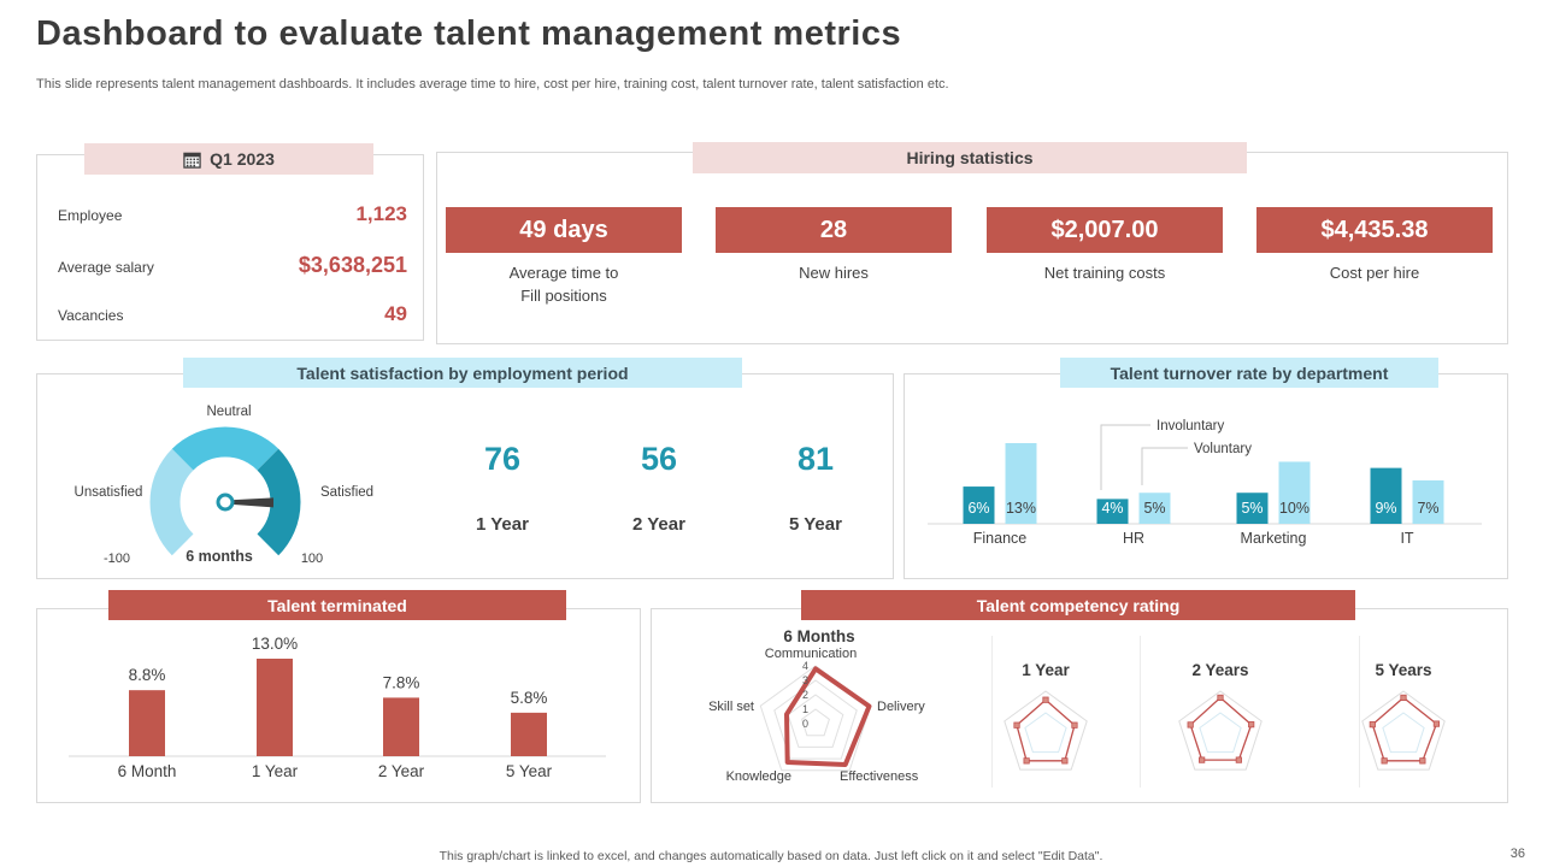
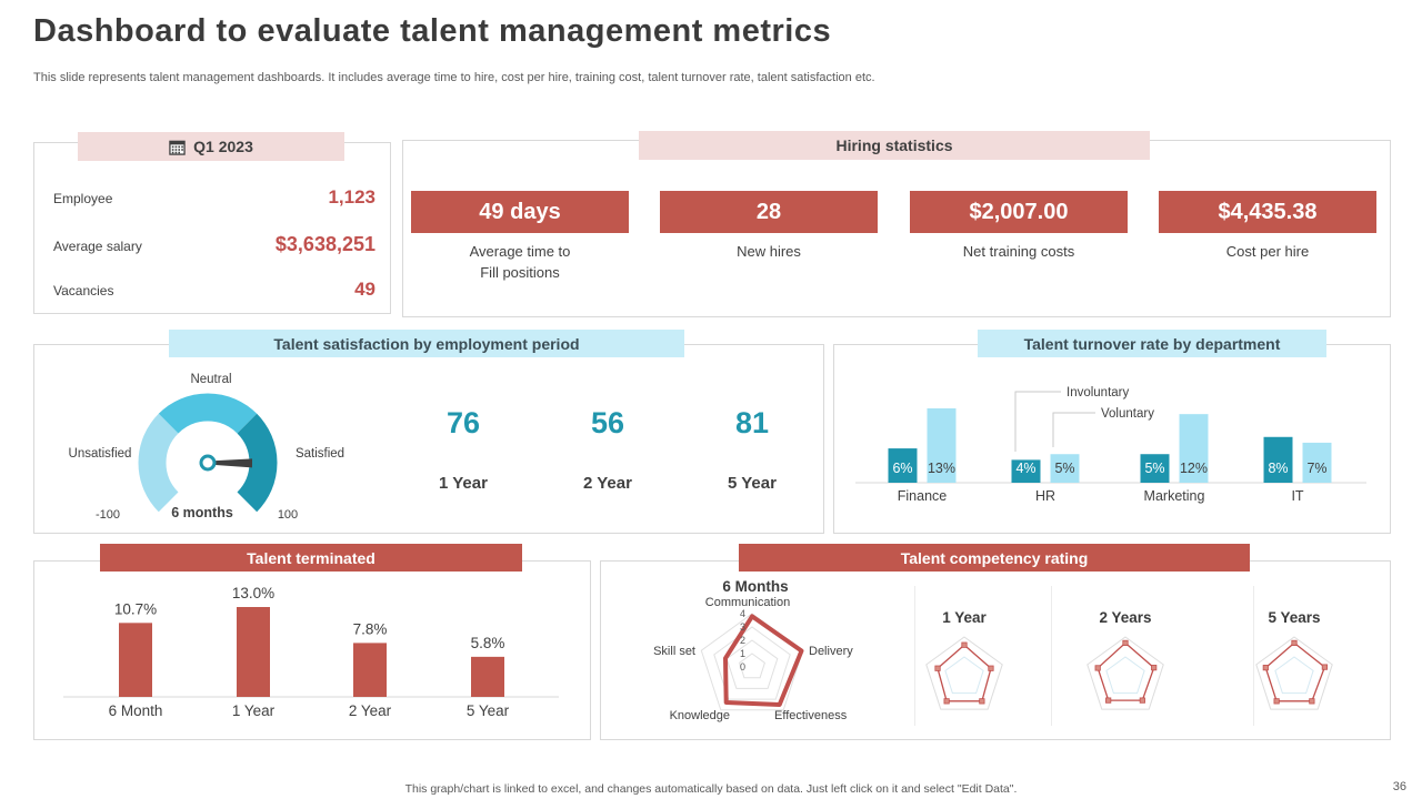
Talent turnover rate by department/Voluntary/Marketing: 10% -> 12%
Talent turnover rate by department/Involuntary/IT: 9% -> 8%
Talent terminated/6 Month: 8.8% -> 10.7%
